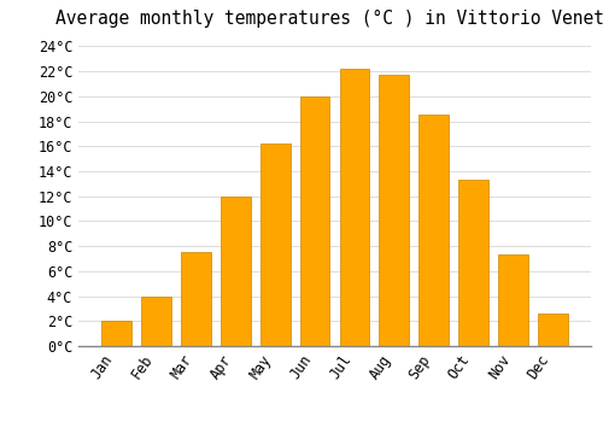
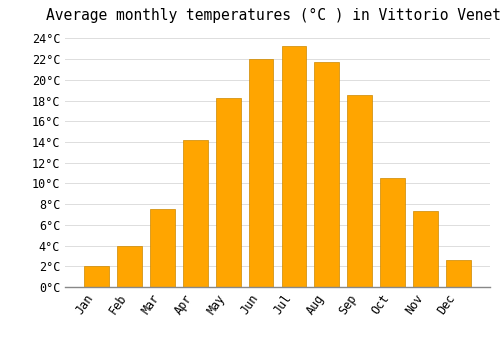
Apr: 12.0°C -> 14.2°C
May: 16.2°C -> 18.2°C
Jun: 20.0°C -> 22.0°C
Jul: 22.2°C -> 23.3°C
Oct: 13.3°C -> 10.5°C
